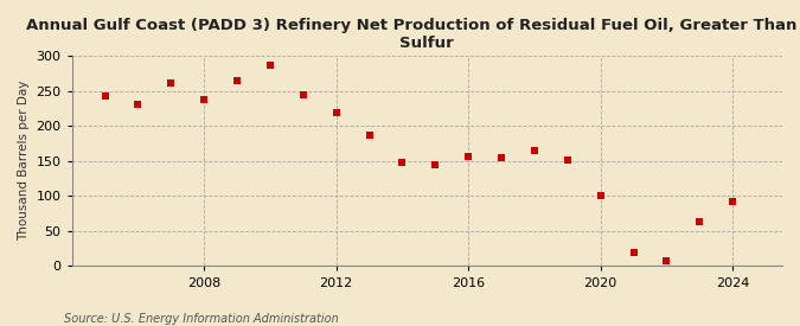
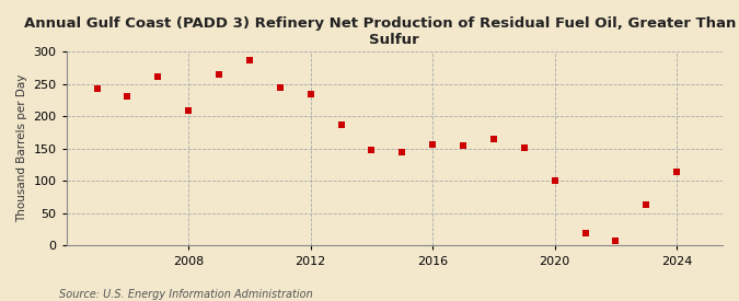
2008: 238 -> 208
2012: 219 -> 234
2024: 92 -> 114
